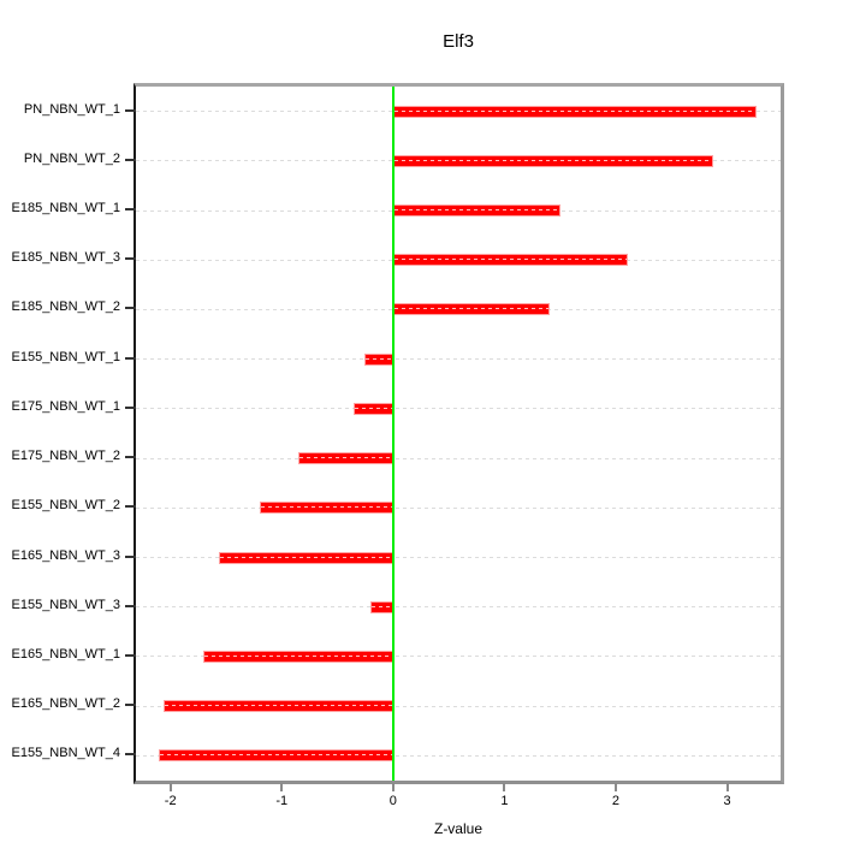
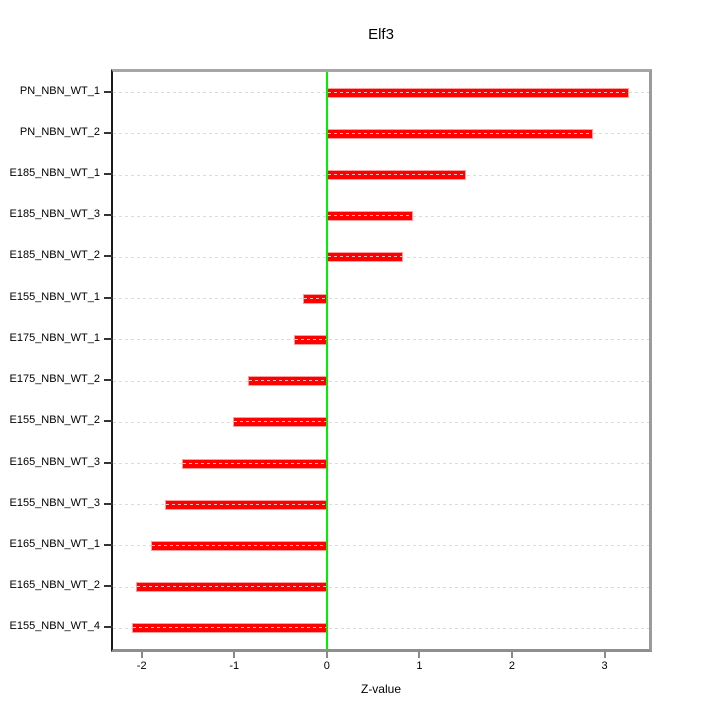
E185_NBN_WT_3: 2.1 -> 0.9
E185_NBN_WT_2: 1.4 -> 0.8
E155_NBN_WT_2: -1.2 -> -1.0
E155_NBN_WT_3: -0.2 -> -1.8
E165_NBN_WT_1: -1.7 -> -1.9
